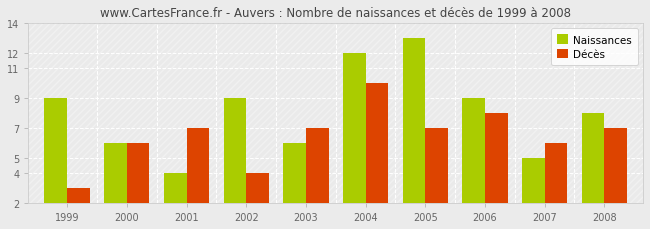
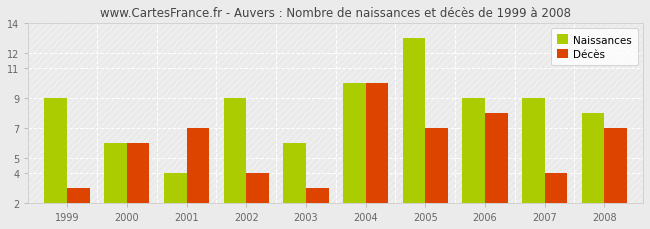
Décès/2003: 7 -> 3
Naissances/2004: 12 -> 10
Naissances/2007: 5 -> 9
Décès/2007: 6 -> 4
